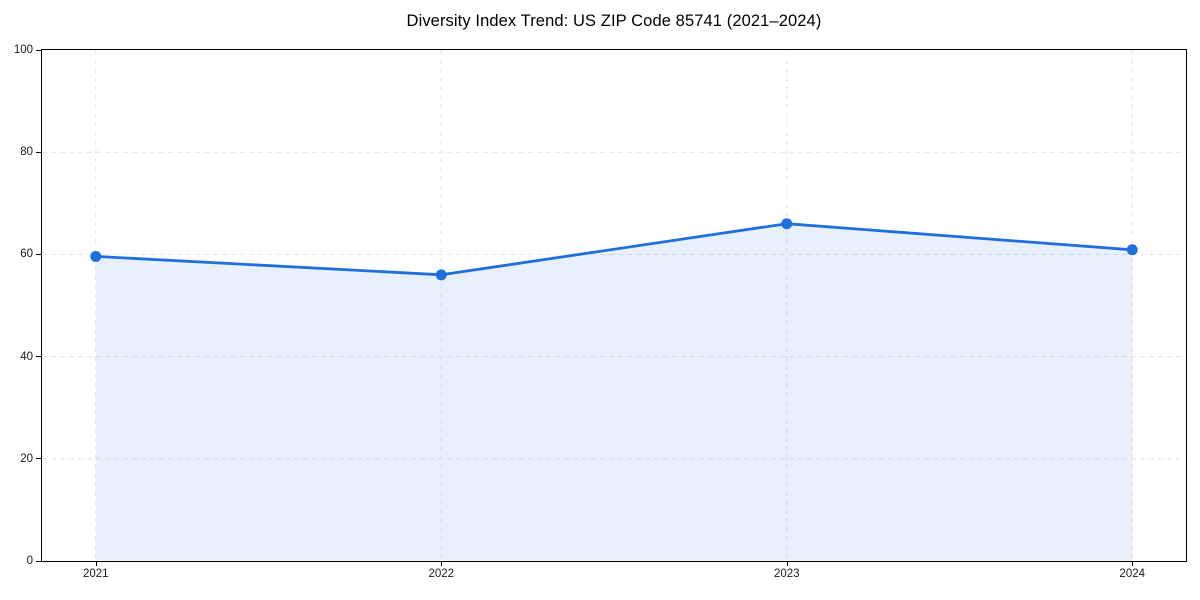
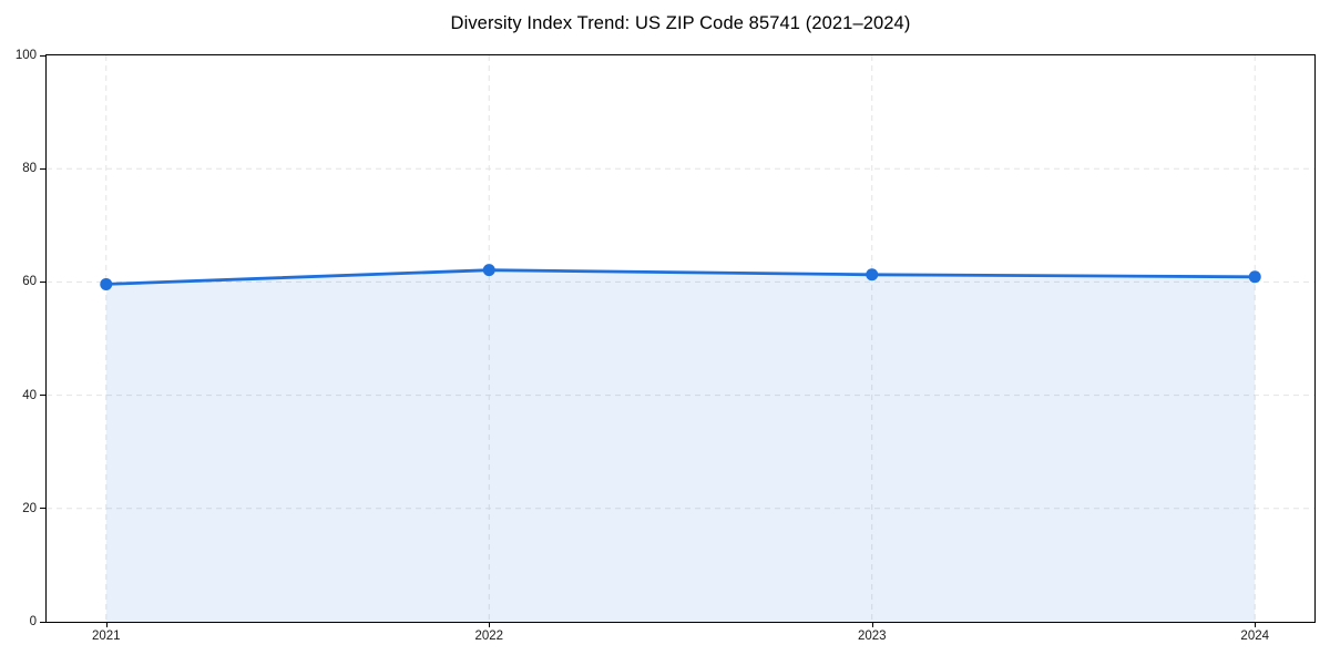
2022: 56 -> 62
2023: 66 -> 61
